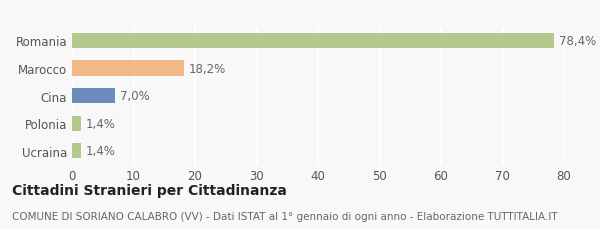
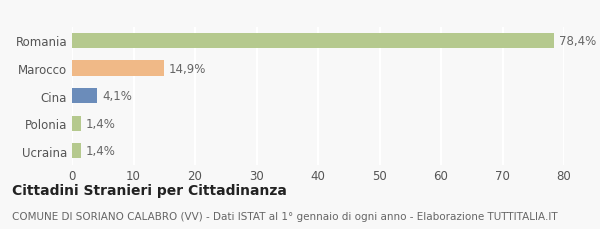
Marocco: 18,2% -> 14,9%
Cina: 7,0% -> 4,1%
